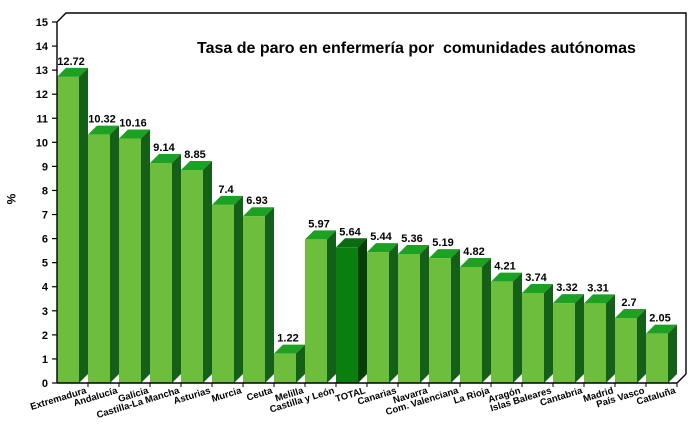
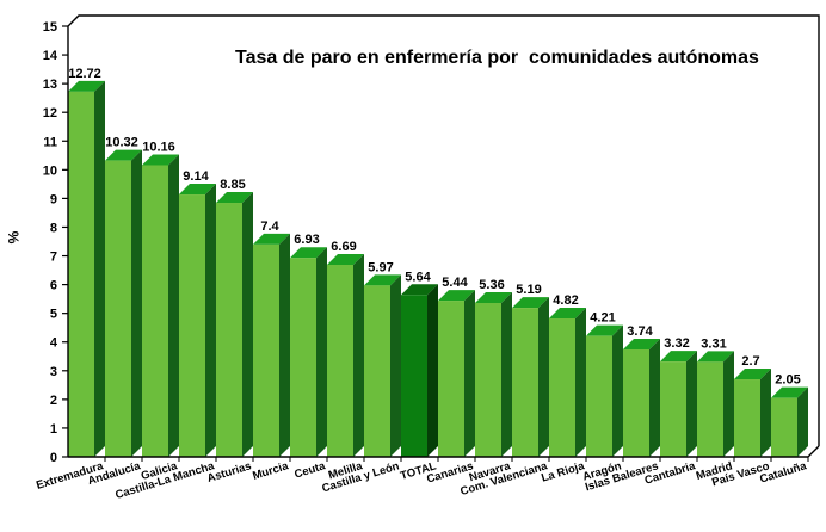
Melilla: 1.22 -> 6.69
